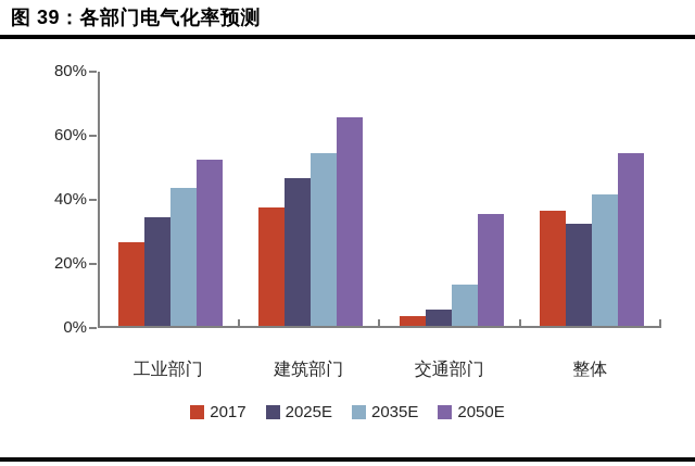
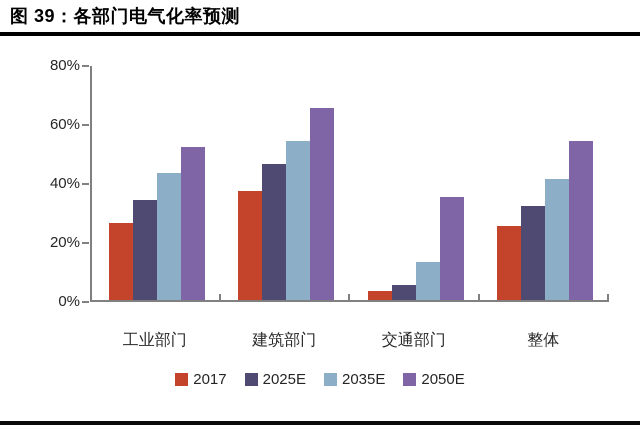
2017/整体: 36% -> 25%
